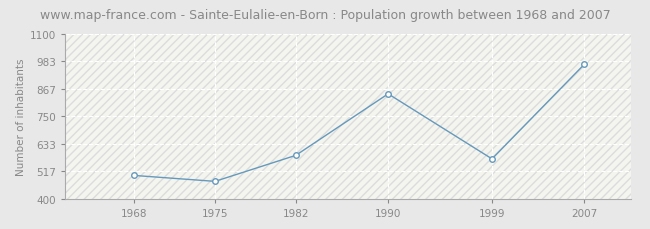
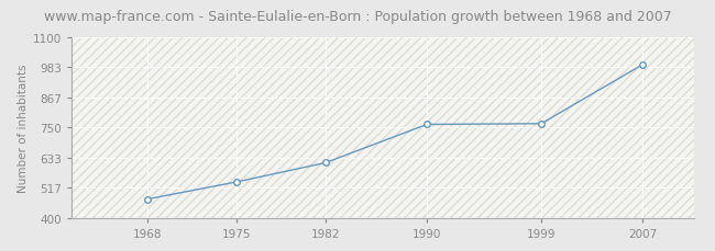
1968: 500 -> 474
1975: 475 -> 540
1982: 585 -> 614
1990: 845 -> 762
1999: 570 -> 765
2007: 970 -> 993
